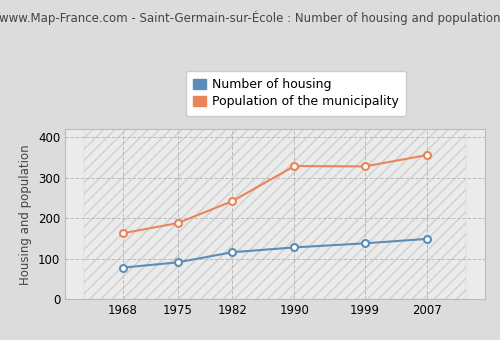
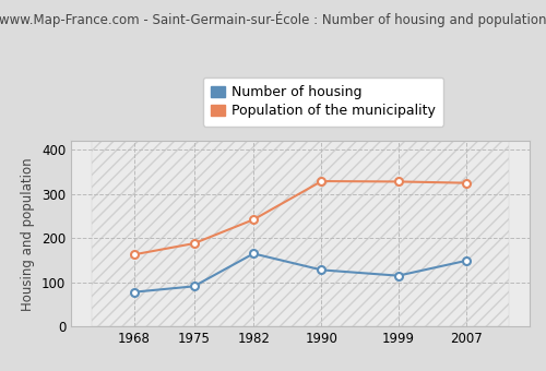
Number of housing/1982: 116 -> 165
Number of housing/1999: 138 -> 115
Population of the municipality/2007: 356 -> 325
